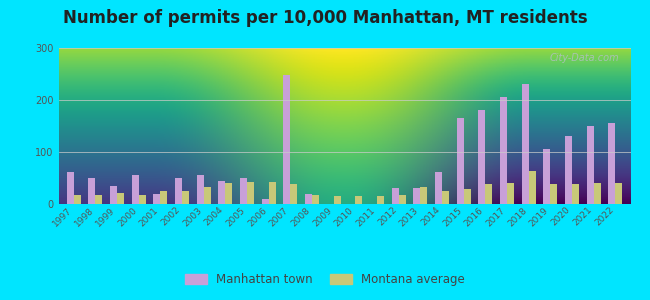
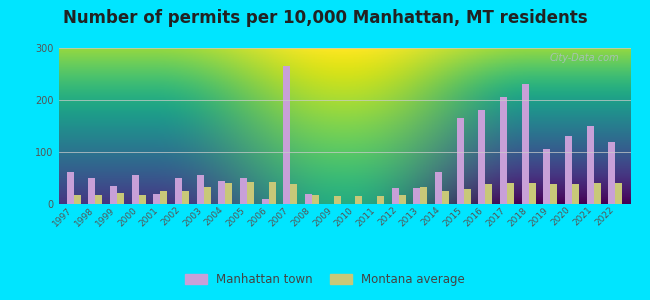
Manhattan town/2007: 248 -> 265
Montana average/2018: 64 -> 40
Manhattan town/2022: 156 -> 120
